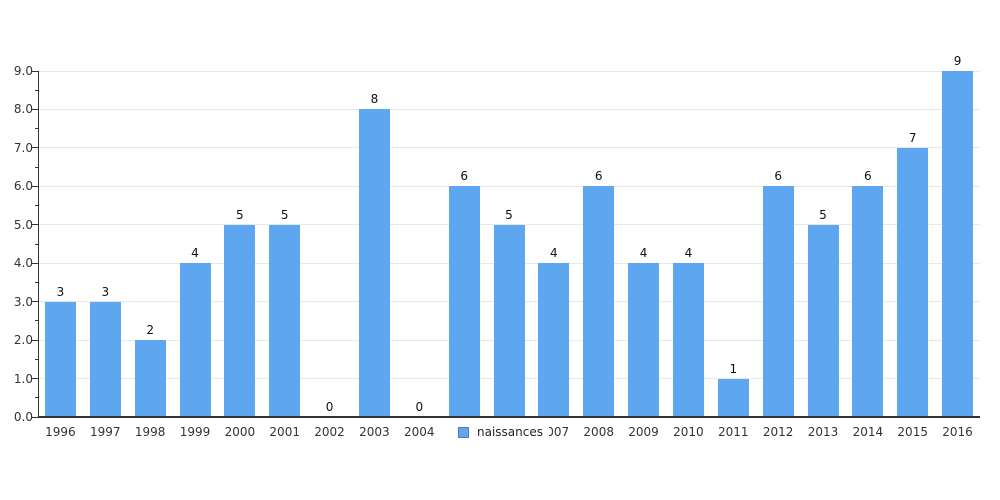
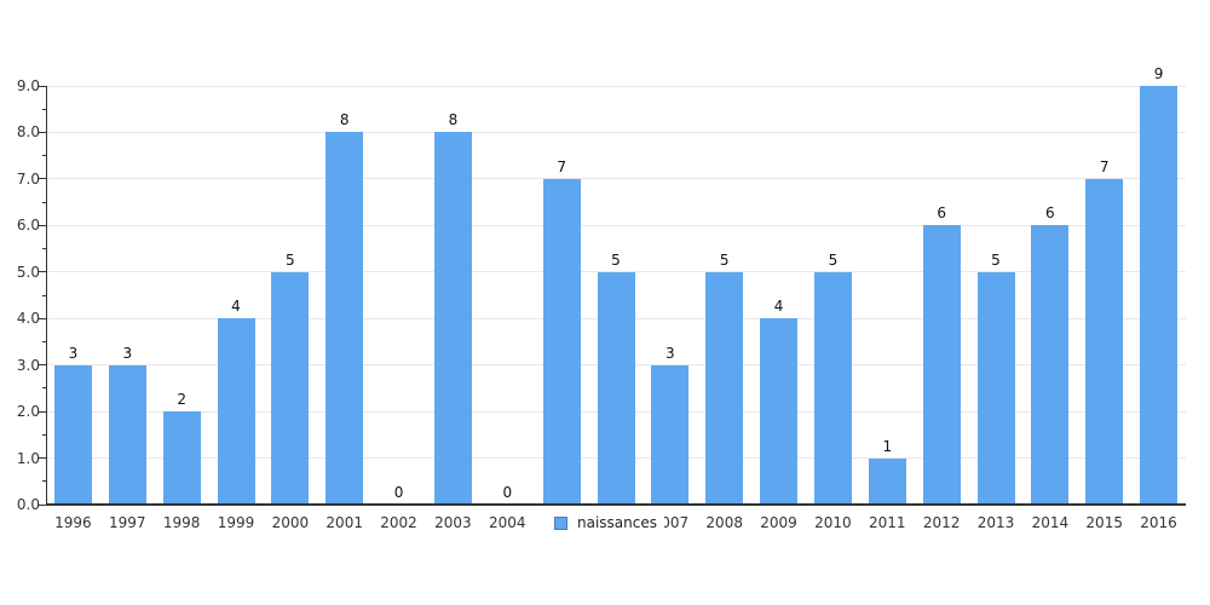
2001: 5 -> 8
2005: 6 -> 7
2007: 4 -> 3
2008: 6 -> 5
2010: 4 -> 5
